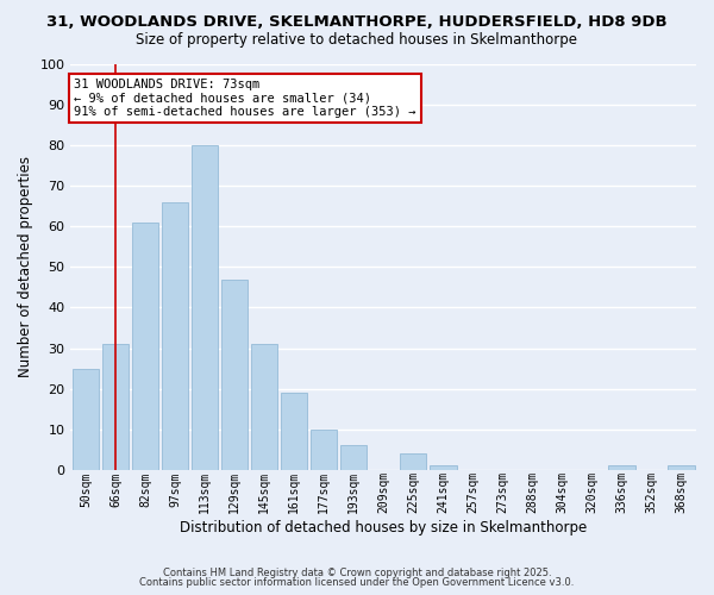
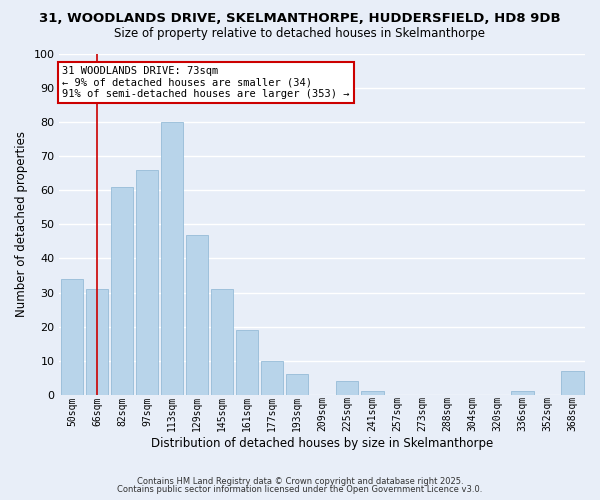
50sqm: 25 -> 34
368sqm: 1 -> 7
